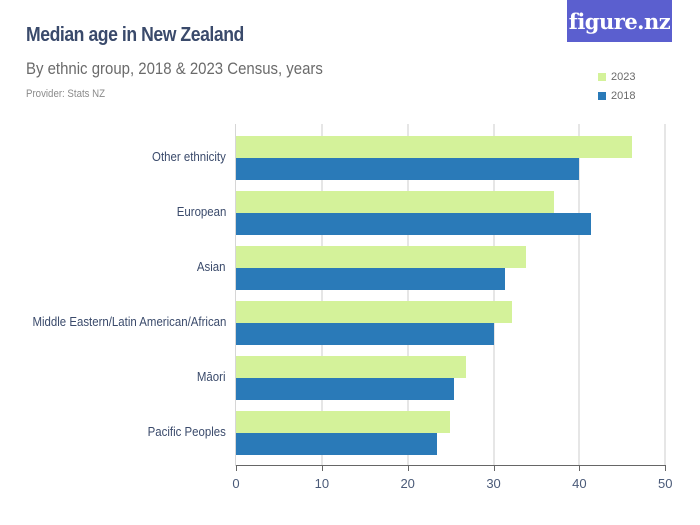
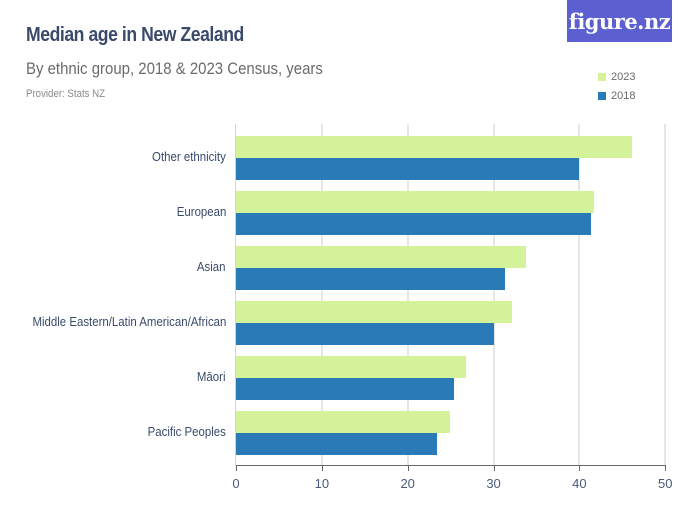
2023/European: 37 -> 42
